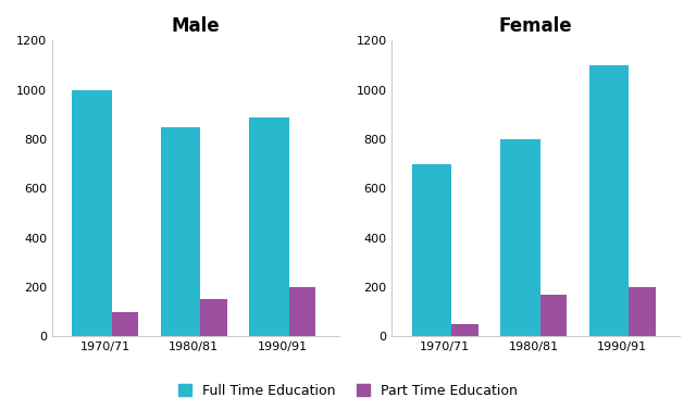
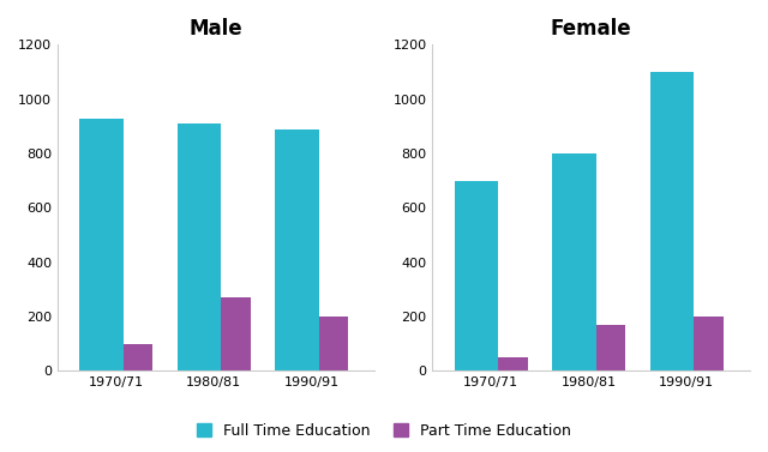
Male/Full Time Education/1970/71: 1000 -> 930
Male/Full Time Education/1980/81: 850 -> 910
Male/Part Time Education/1980/81: 150 -> 270
